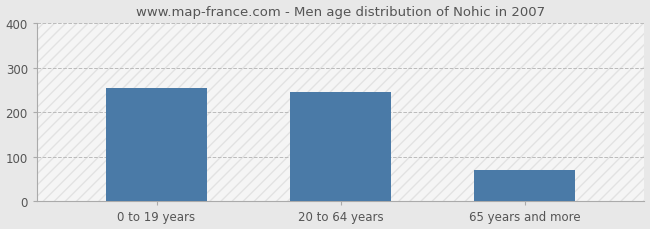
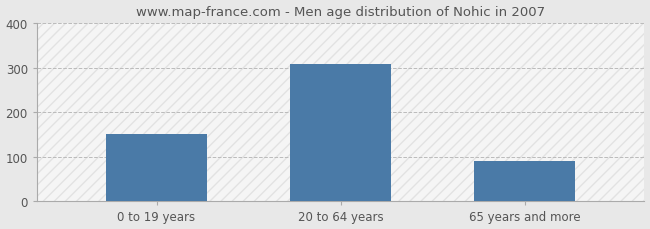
0 to 19 years: 255 -> 152
20 to 64 years: 245 -> 308
65 years and more: 70 -> 90
